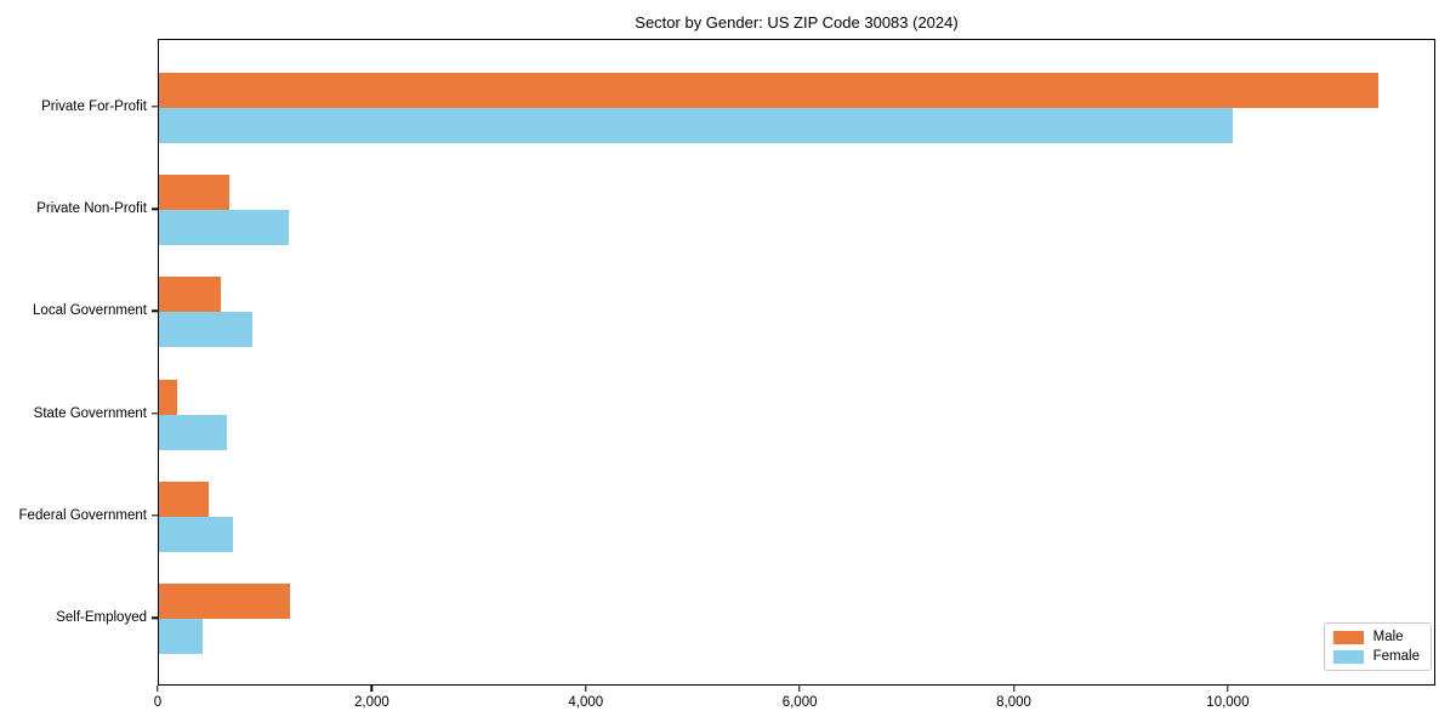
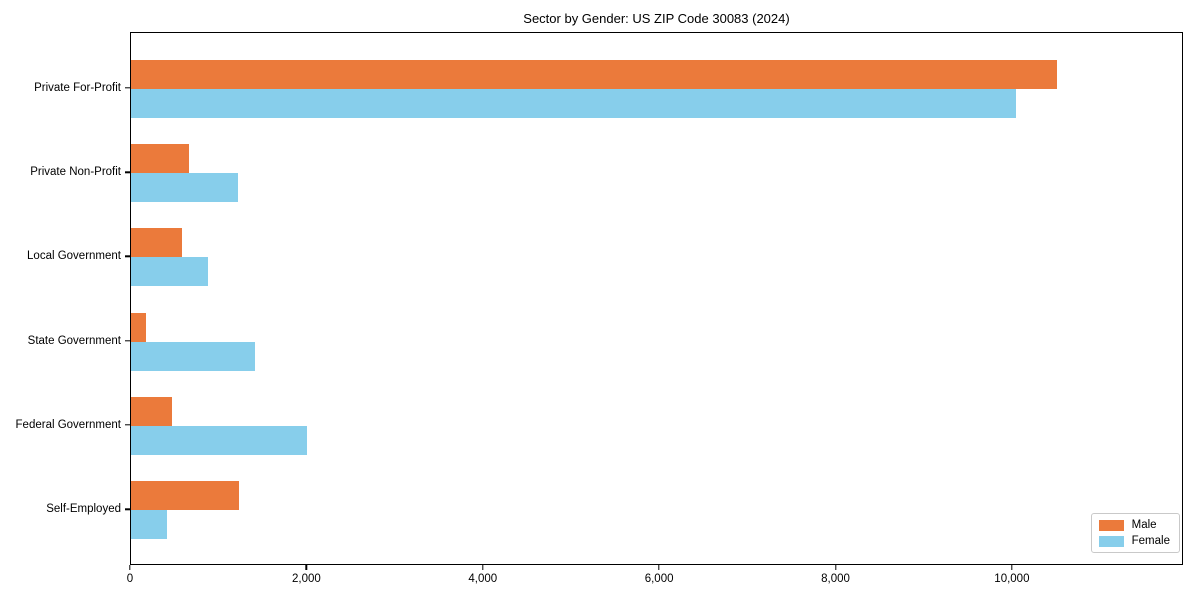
Male/Private For-Profit: 11400 -> 10500
Female/State Government: 600 -> 1400
Female/Federal Government: 700 -> 2000
